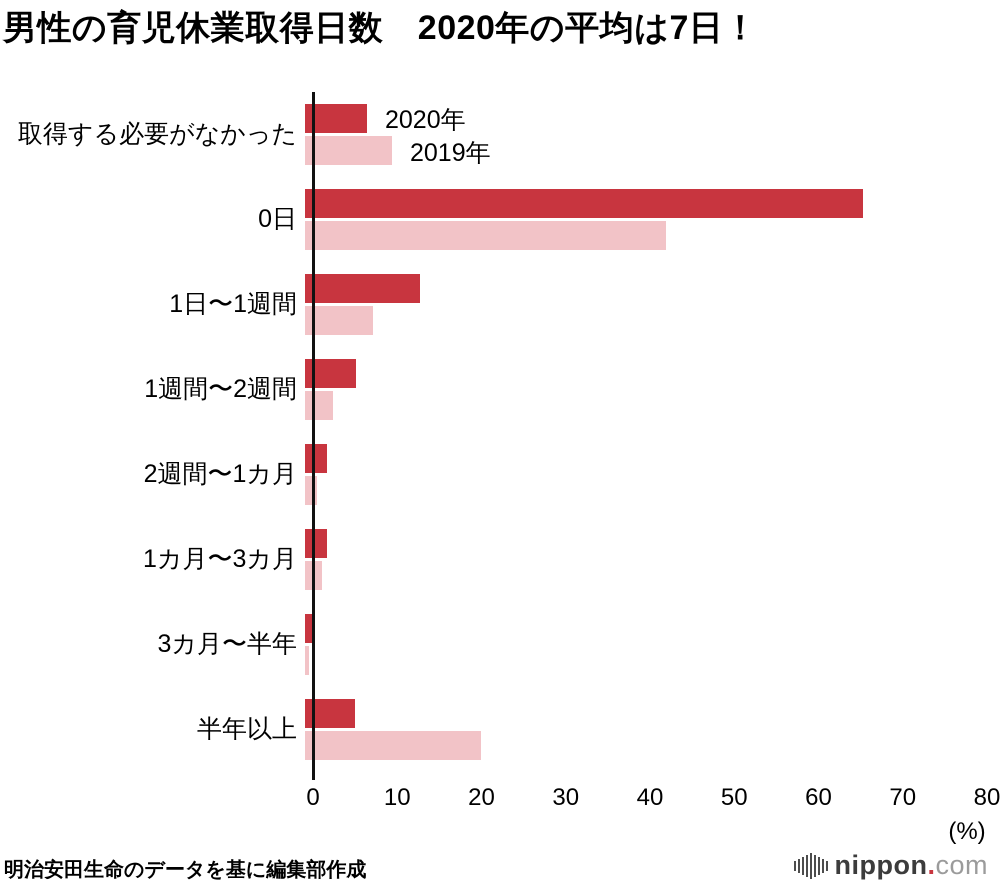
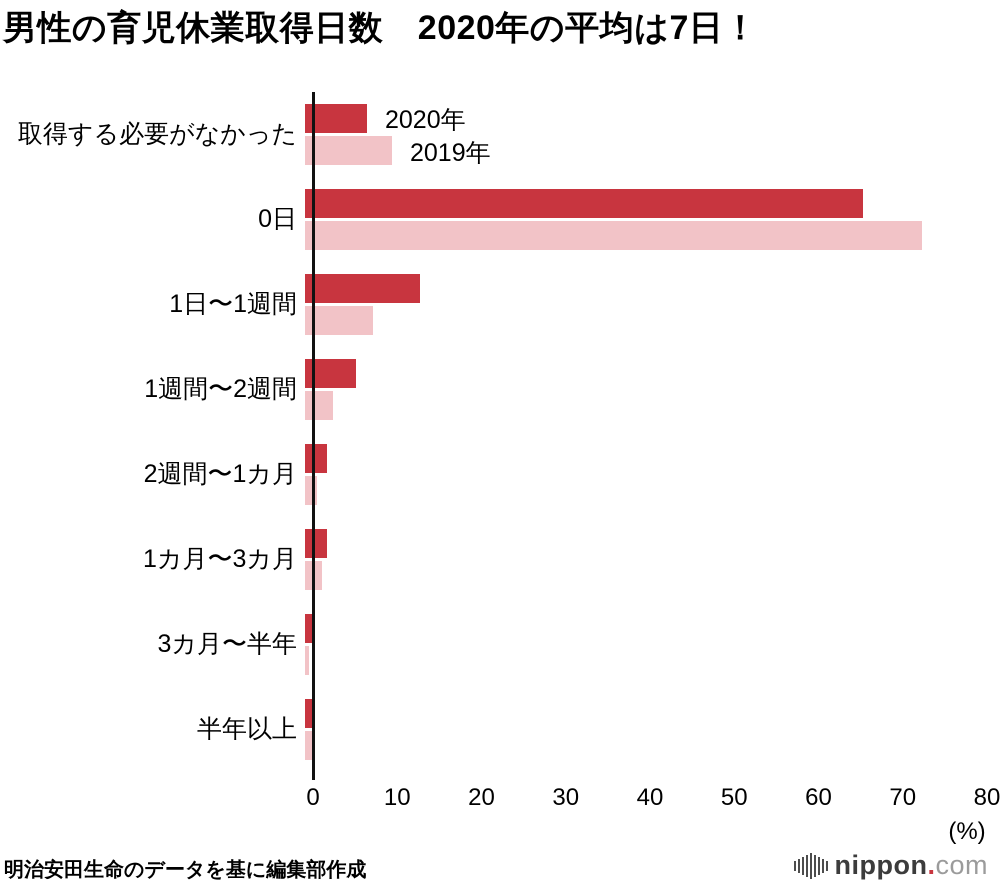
2019年/0日: 43 -> 74
2020年/半年以上: 6 -> 1
2019年/半年以上: 21 -> 1
